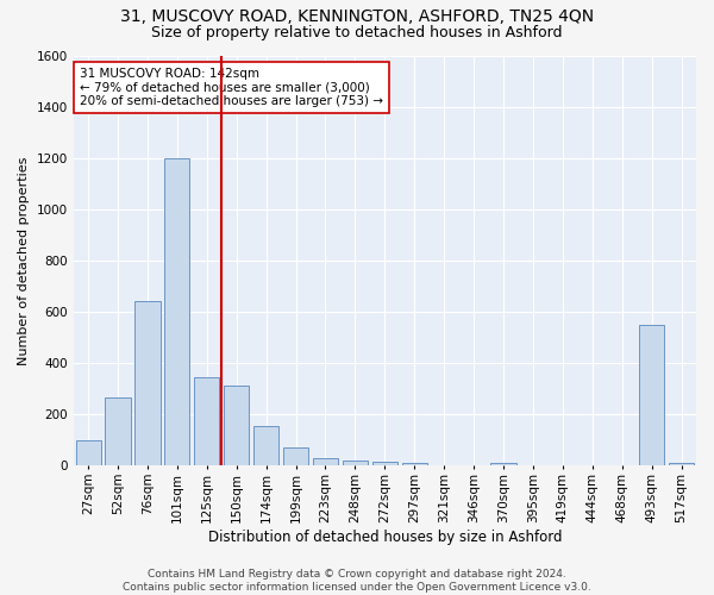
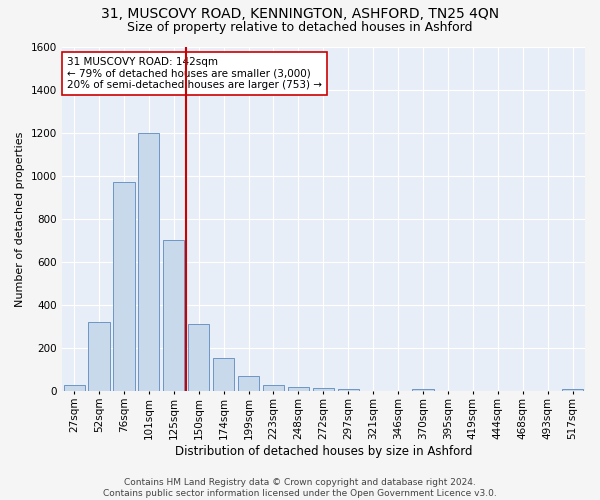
27sqm: 100 -> 30
52sqm: 265 -> 320
76sqm: 640 -> 970
125sqm: 345 -> 700
493sqm: 550 -> 1
